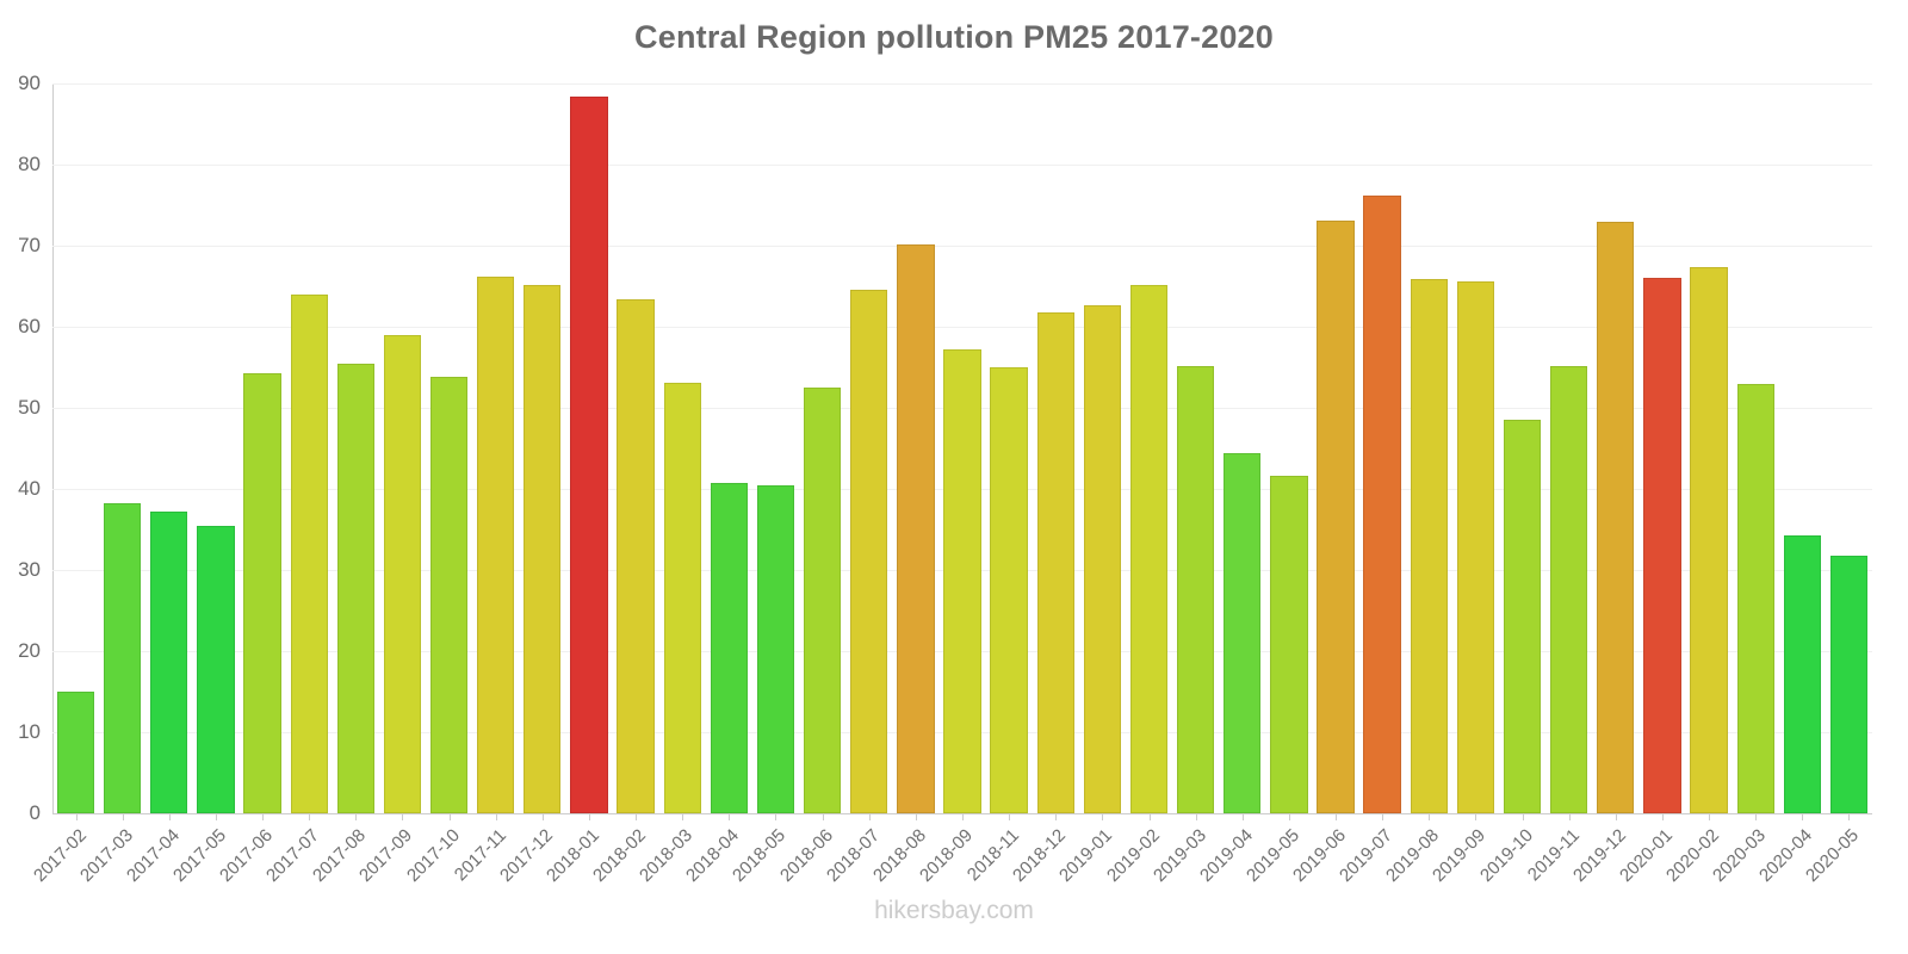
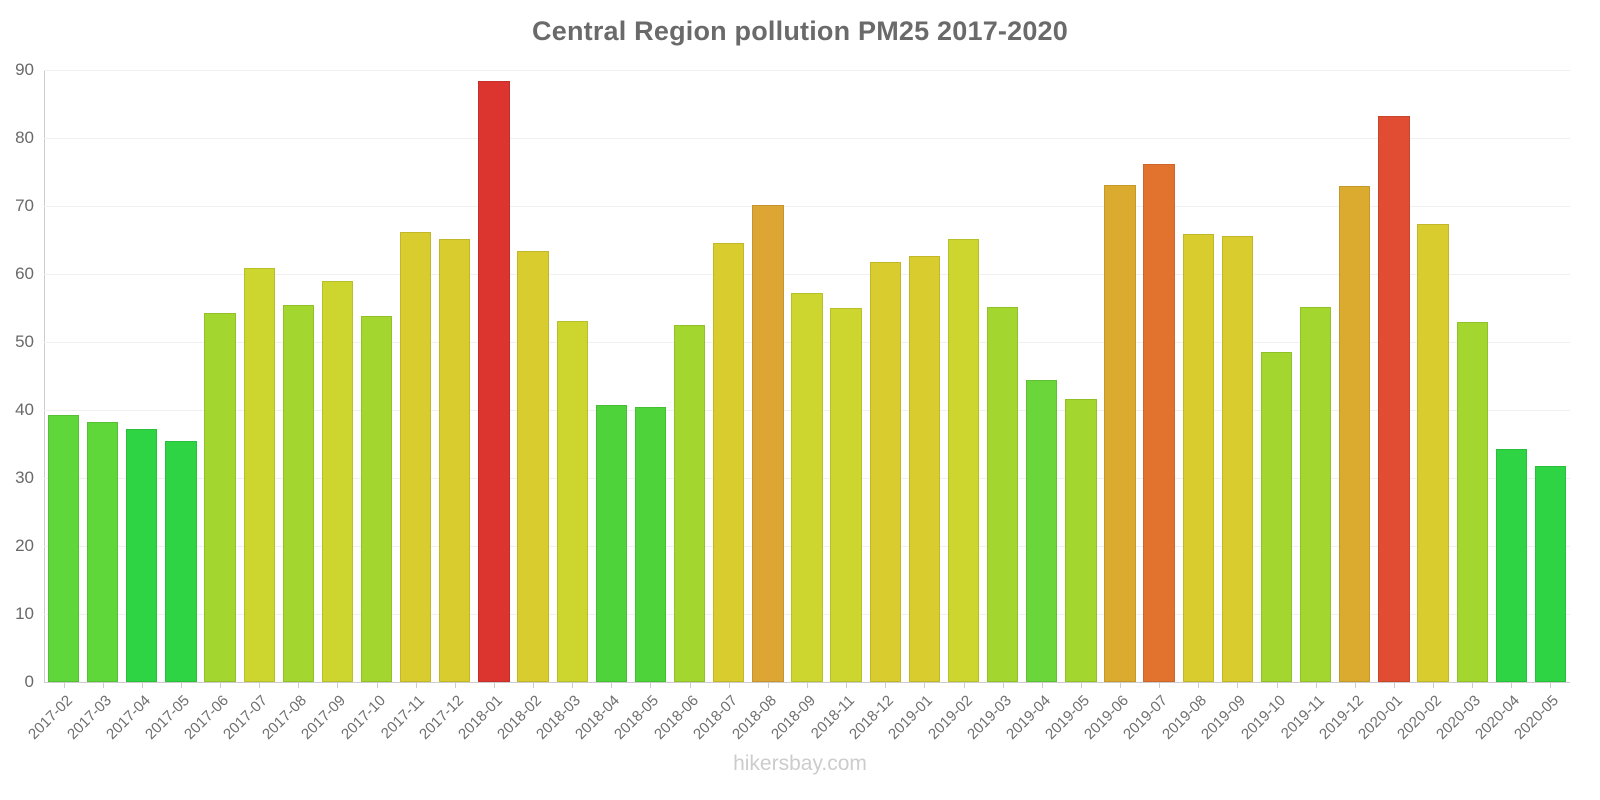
2017-02: 15 -> 39
2017-07: 64 -> 61
2020-01: 66 -> 83
